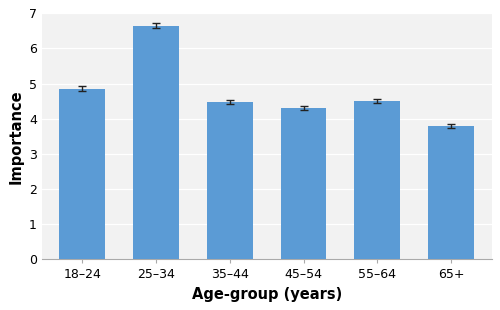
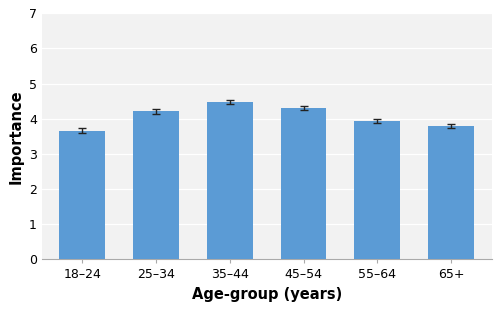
18–24: 4.85 -> 3.65
25–34: 6.65 -> 4.21
55–64: 4.50 -> 3.93
